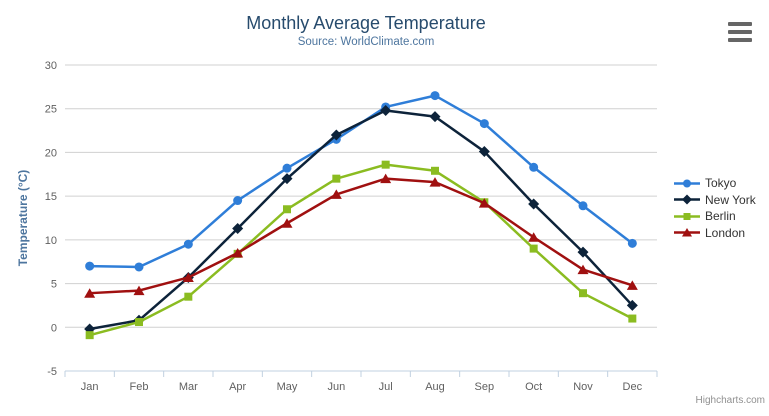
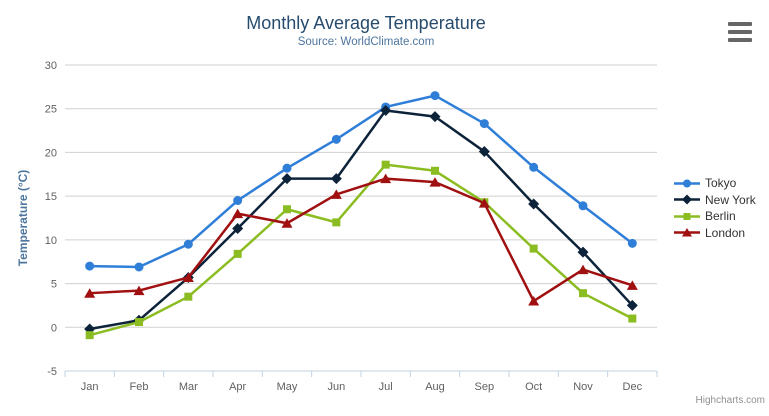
London/Apr: 8 -> 13
New York/Jun: 22 -> 17
Berlin/Jun: 17 -> 12
London/Oct: 10 -> 3
